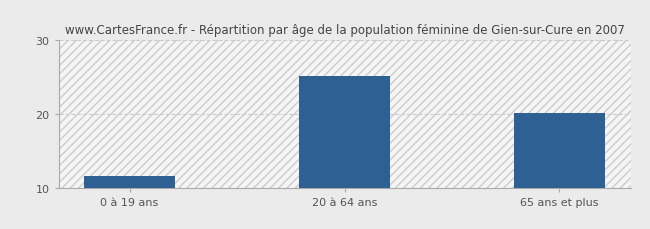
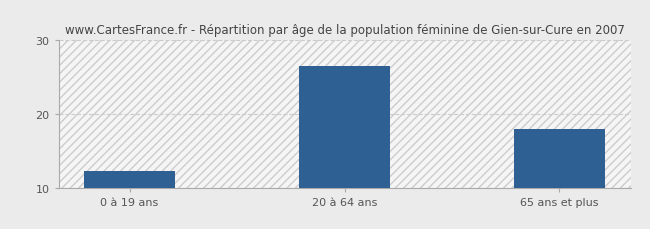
0 à 19 ans: 11.6 -> 12.3
20 à 64 ans: 25.2 -> 26.5
65 ans et plus: 20.2 -> 18.0
